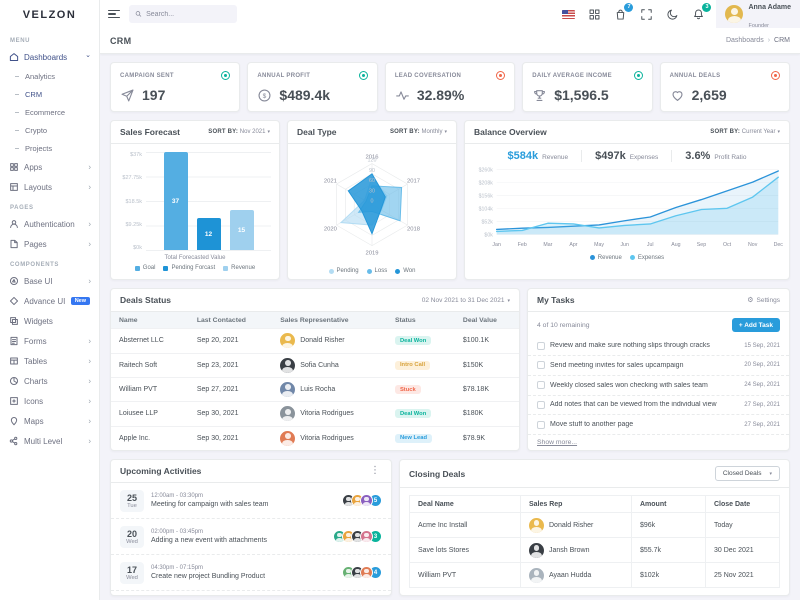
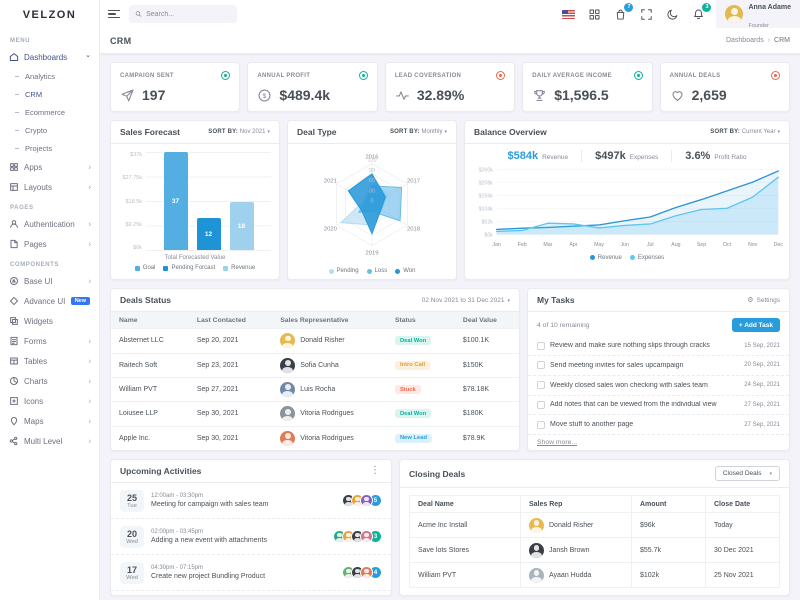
Sales Forecast/Revenue: 15 -> 18
